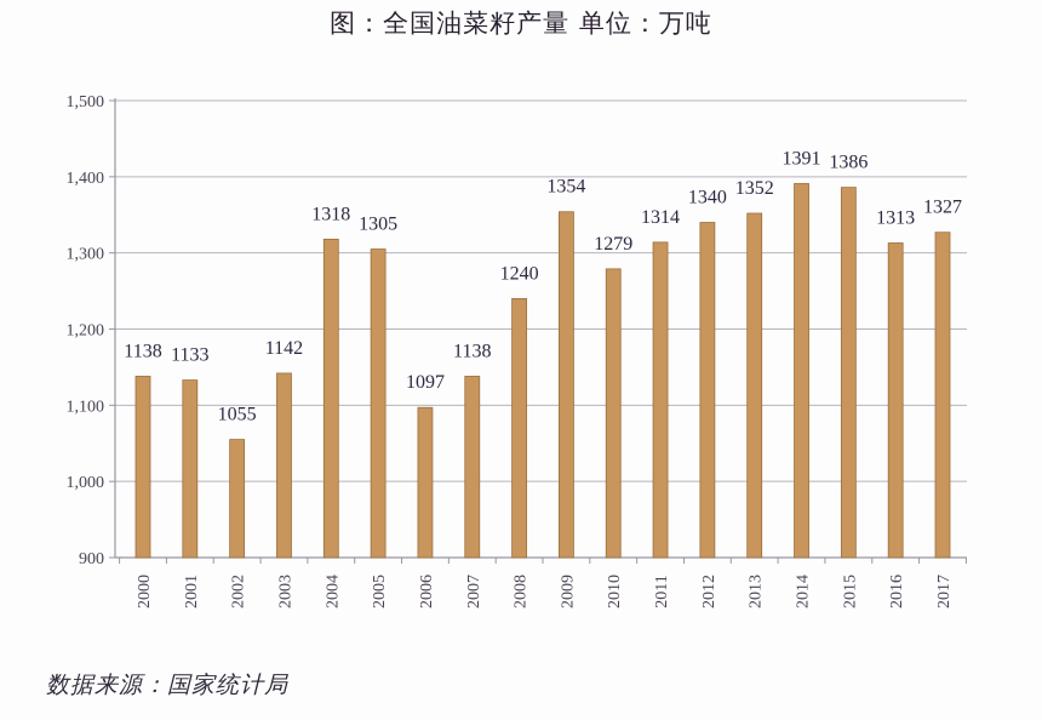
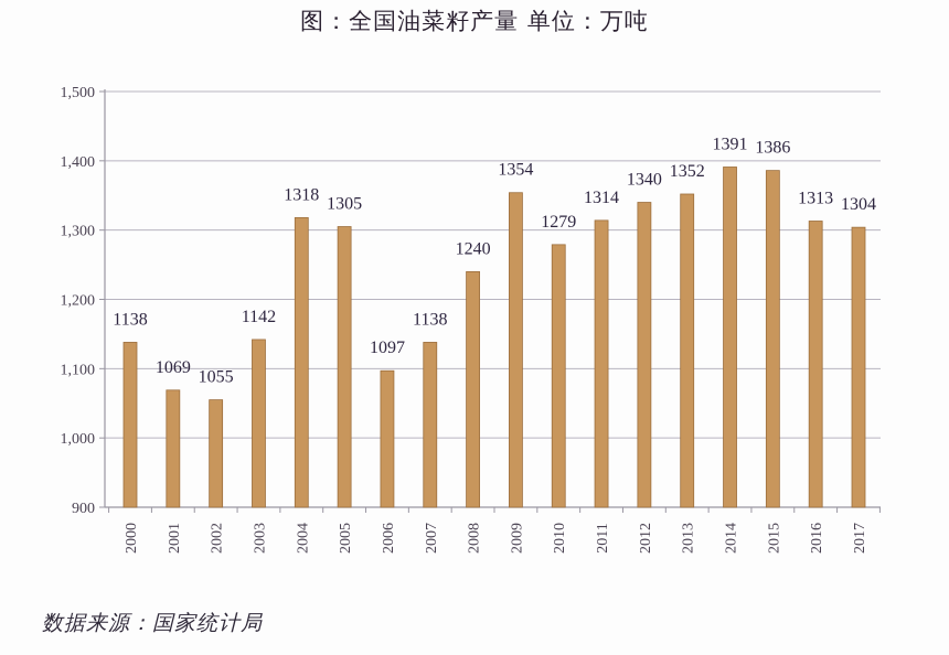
2001: 1133 -> 1069
2017: 1327 -> 1304
